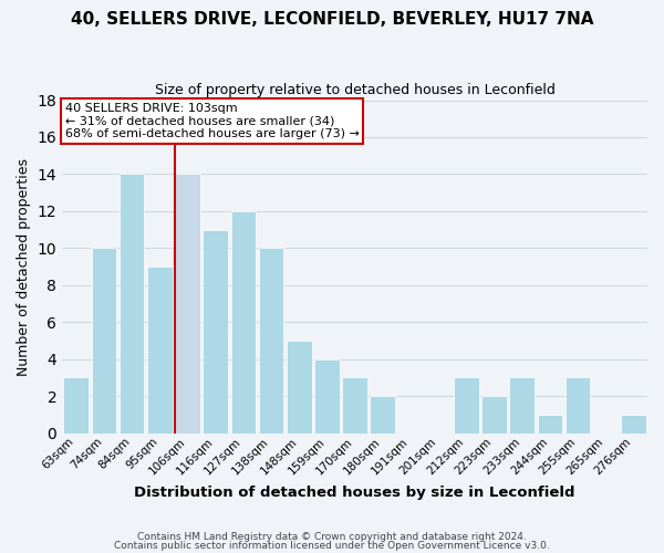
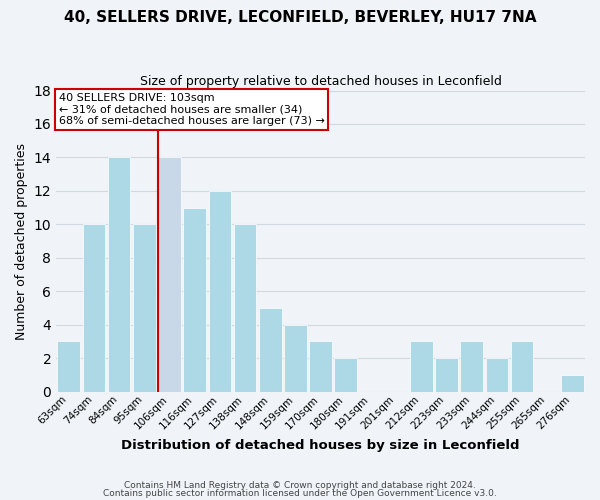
95sqm: 9 -> 10
244sqm: 1 -> 2
